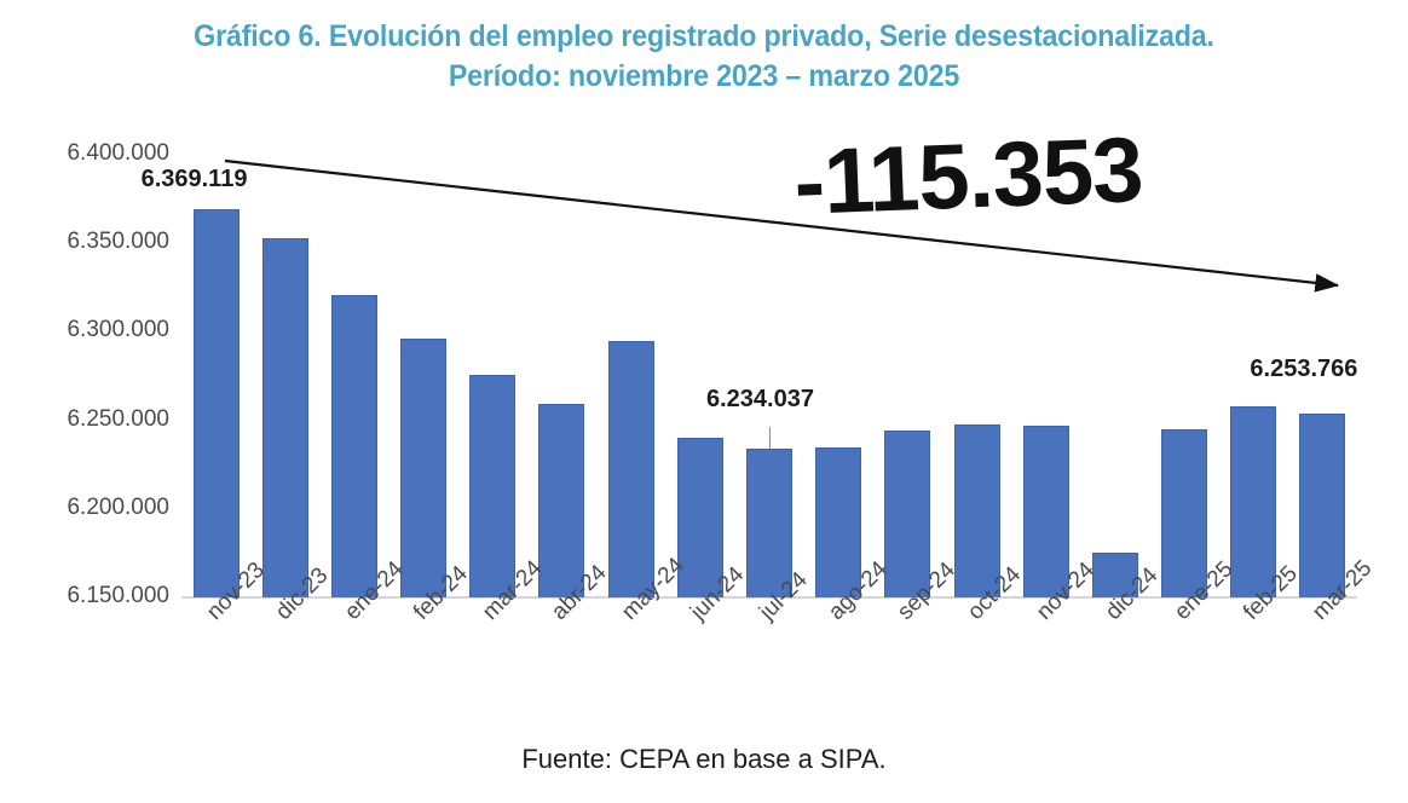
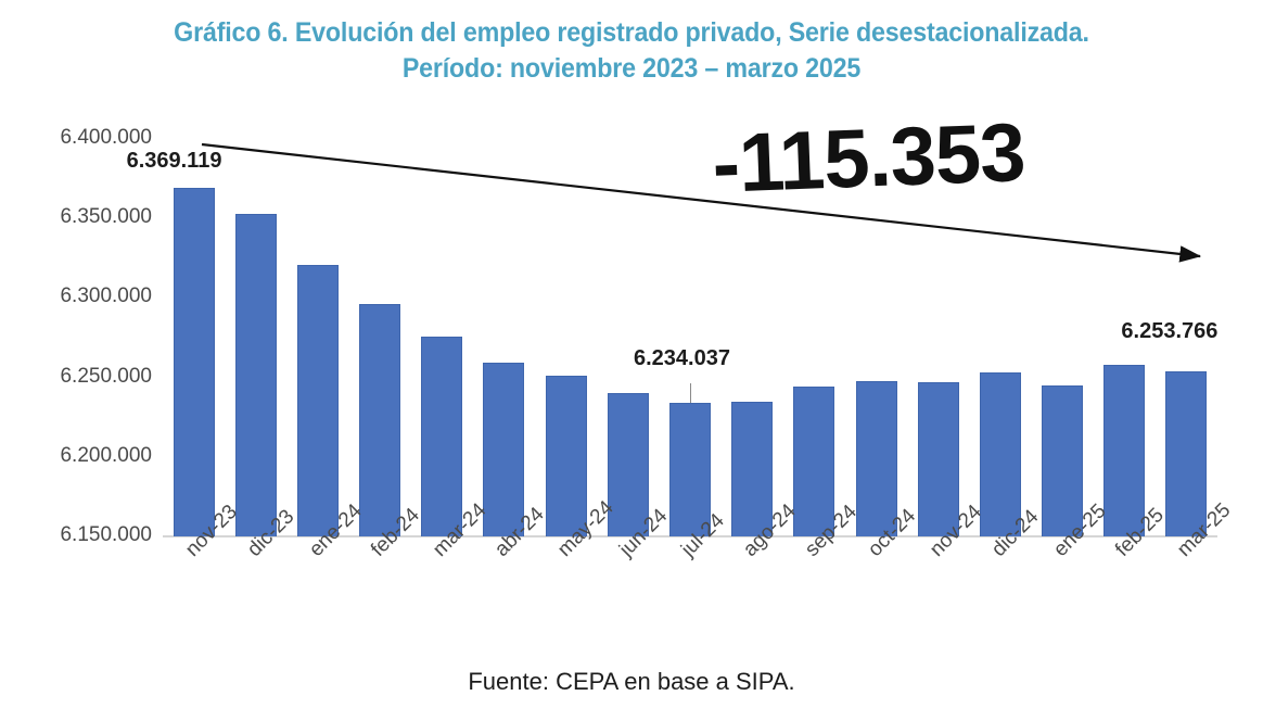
may-24: 6295000 -> 6251000
dic-24: 6175000 -> 6253000
